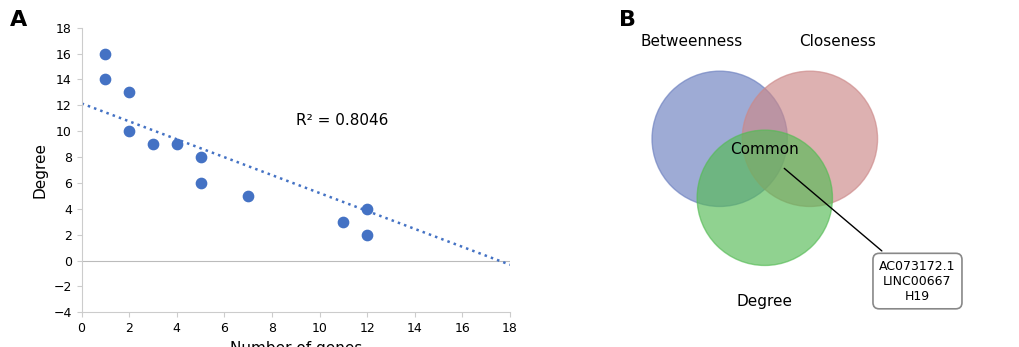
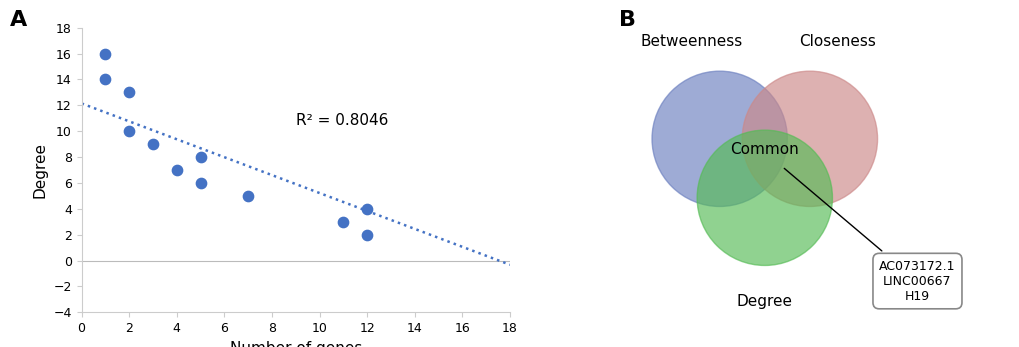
4: 9 -> 7
